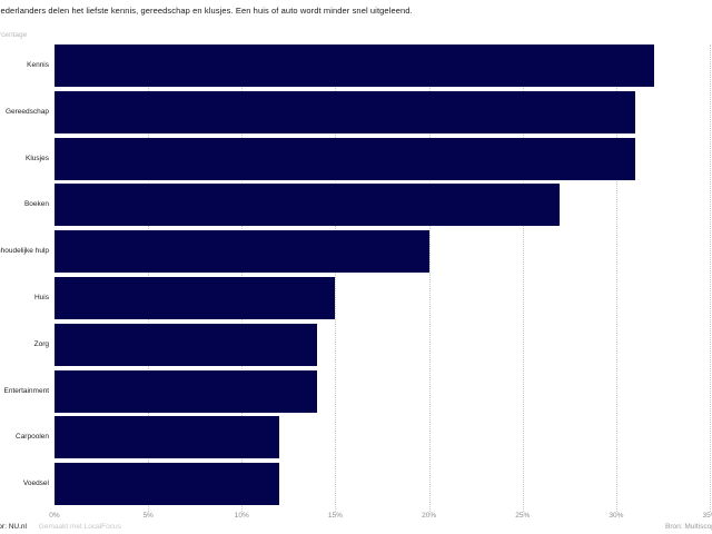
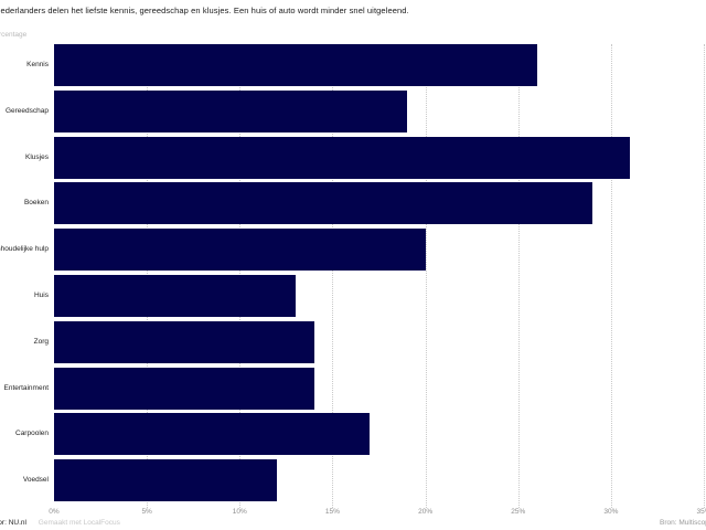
Kennis: 32% -> 26%
Gereedschap: 31% -> 19%
Boeken: 27% -> 29%
Huis: 15% -> 13%
Carpoolen: 12% -> 17%
